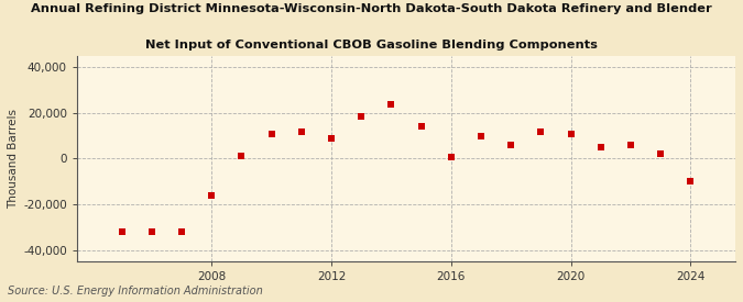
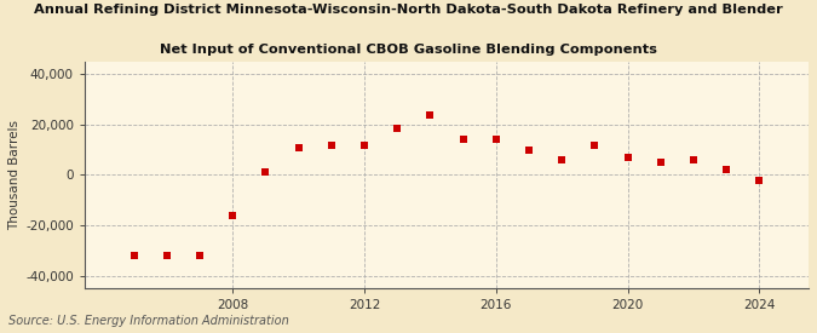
2012: 9,000 -> 12,000
2016: 500 -> 14,000
2020: 11,000 -> 7,000
2024: -10,000 -> -2,000
